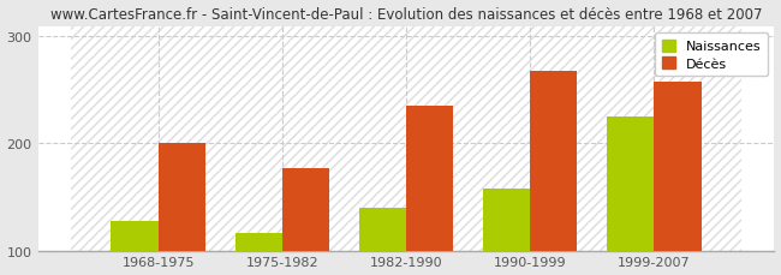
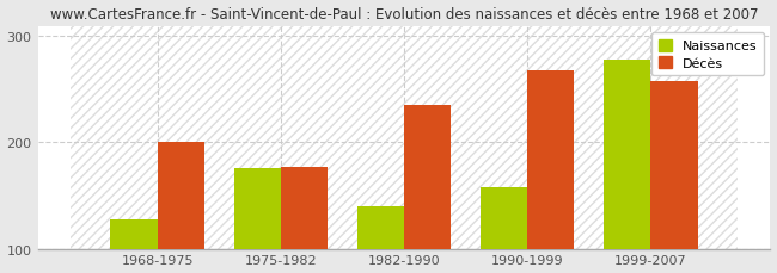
Naissances/1975-1982: 116 -> 176
Naissances/1999-2007: 225 -> 278
